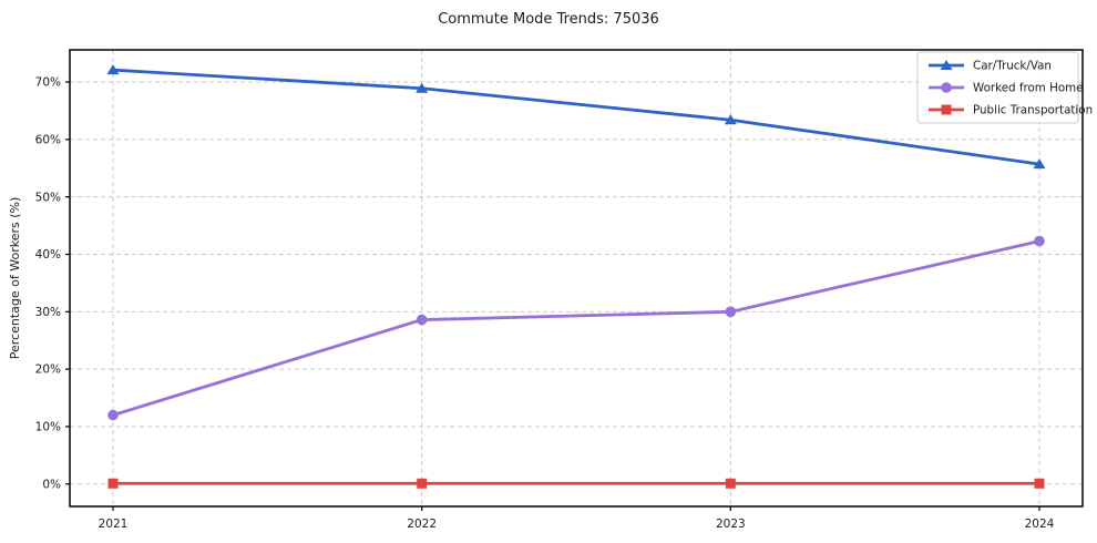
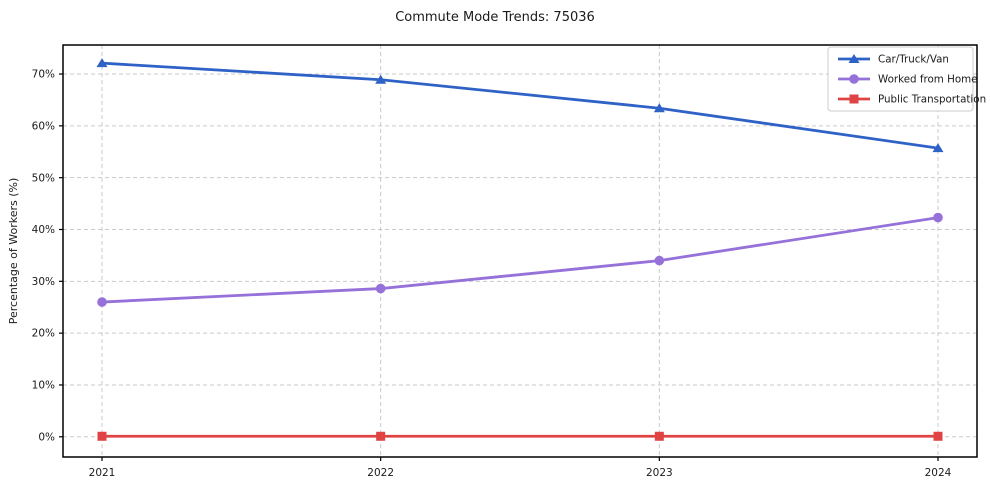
Worked from Home/2021: 12% -> 26%
Worked from Home/2023: 30% -> 34%
